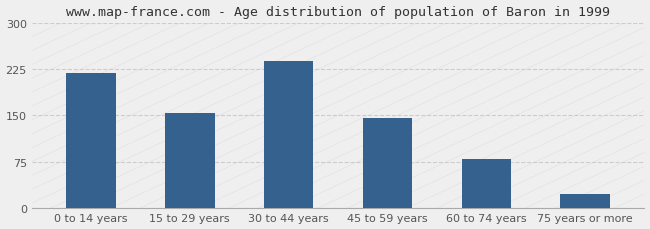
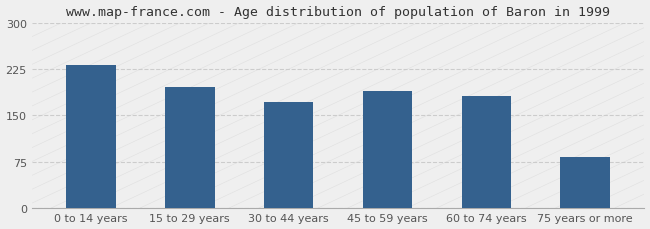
0 to 14 years: 218 -> 232
15 to 29 years: 154 -> 196
30 to 44 years: 238 -> 172
45 to 59 years: 146 -> 190
60 to 74 years: 80 -> 182
75 years or more: 22 -> 82
